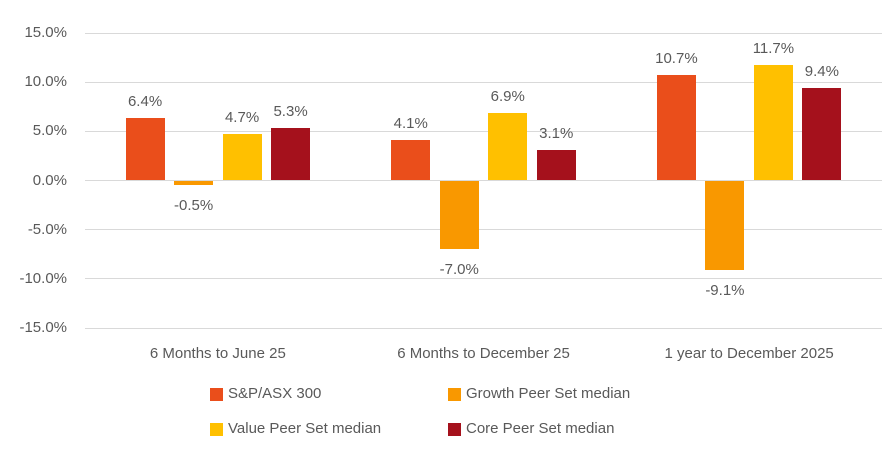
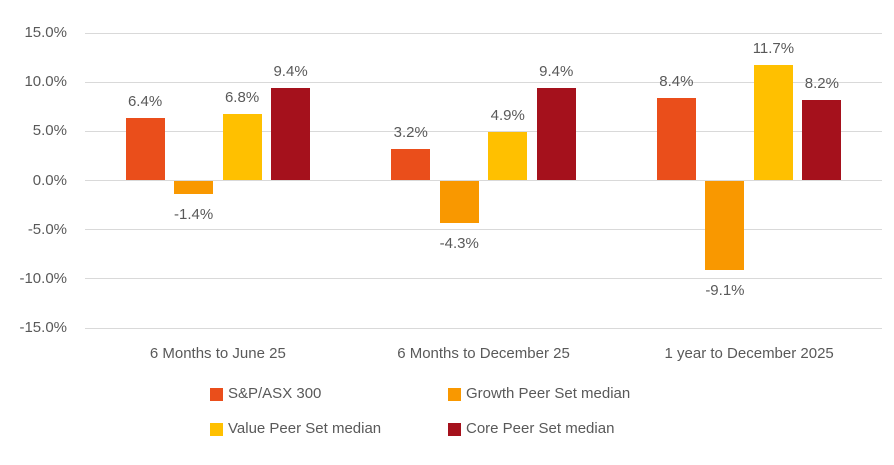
Growth Peer Set median/6 Months to June 25: -0.5% -> -1.4%
Value Peer Set median/6 Months to June 25: 4.7% -> 6.8%
Core Peer Set median/6 Months to June 25: 5.3% -> 9.4%
S&P/ASX 300/6 Months to December 25: 4.1% -> 3.2%
Growth Peer Set median/6 Months to December 25: -7.0% -> -4.3%
Value Peer Set median/6 Months to December 25: 6.9% -> 4.9%
Core Peer Set median/6 Months to December 25: 3.1% -> 9.4%
S&P/ASX 300/1 year to December 2025: 10.7% -> 8.4%
Core Peer Set median/1 year to December 2025: 9.4% -> 8.2%
